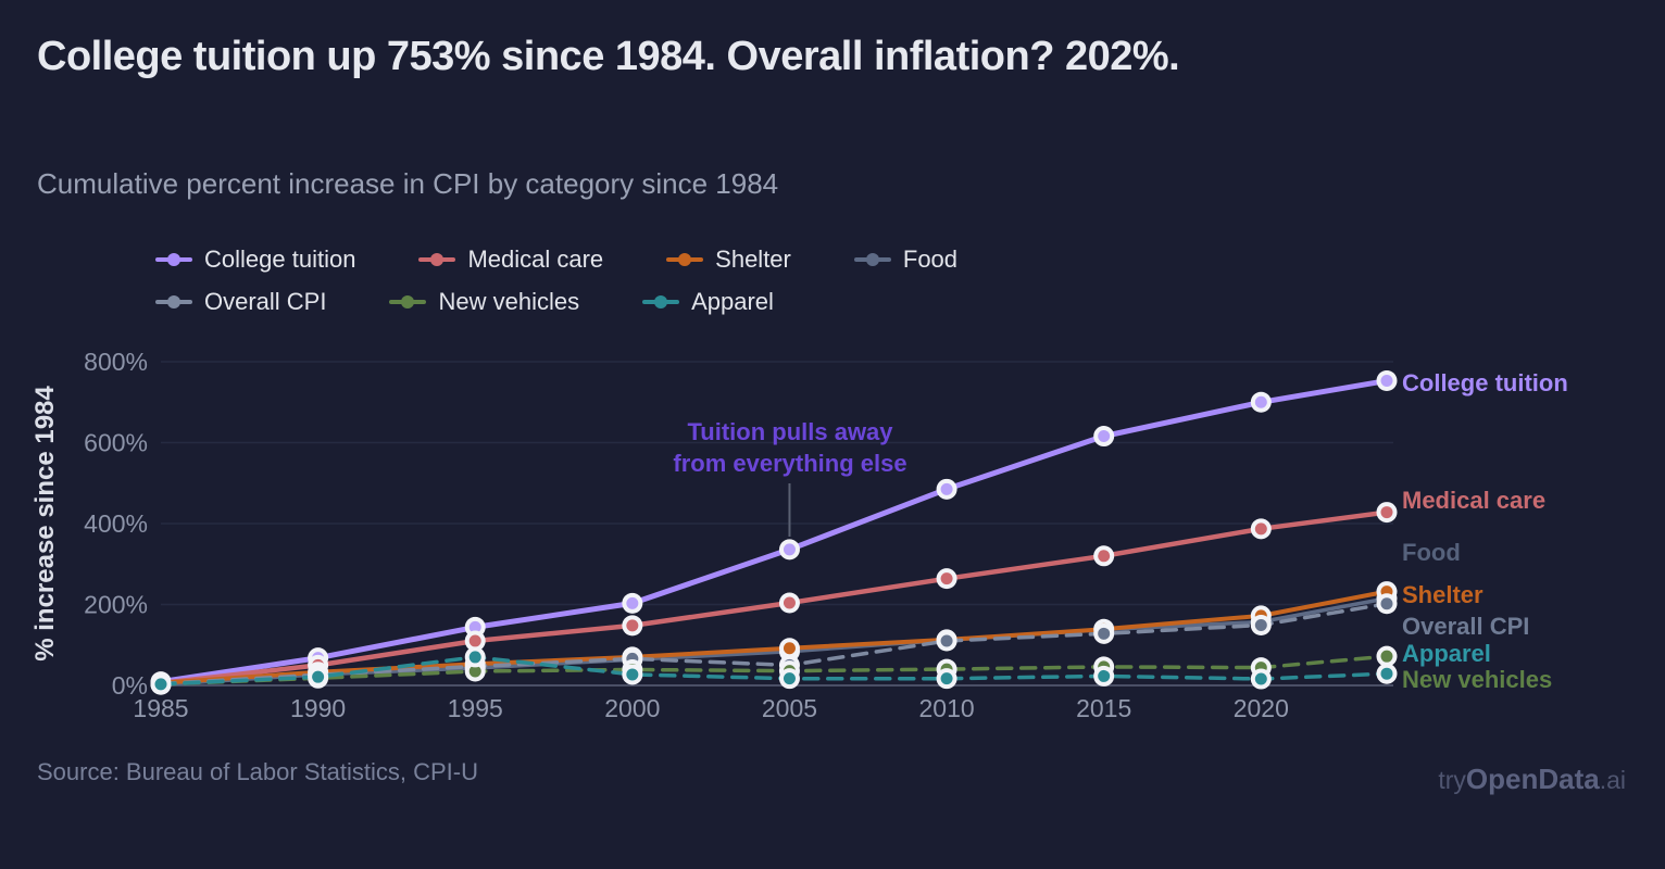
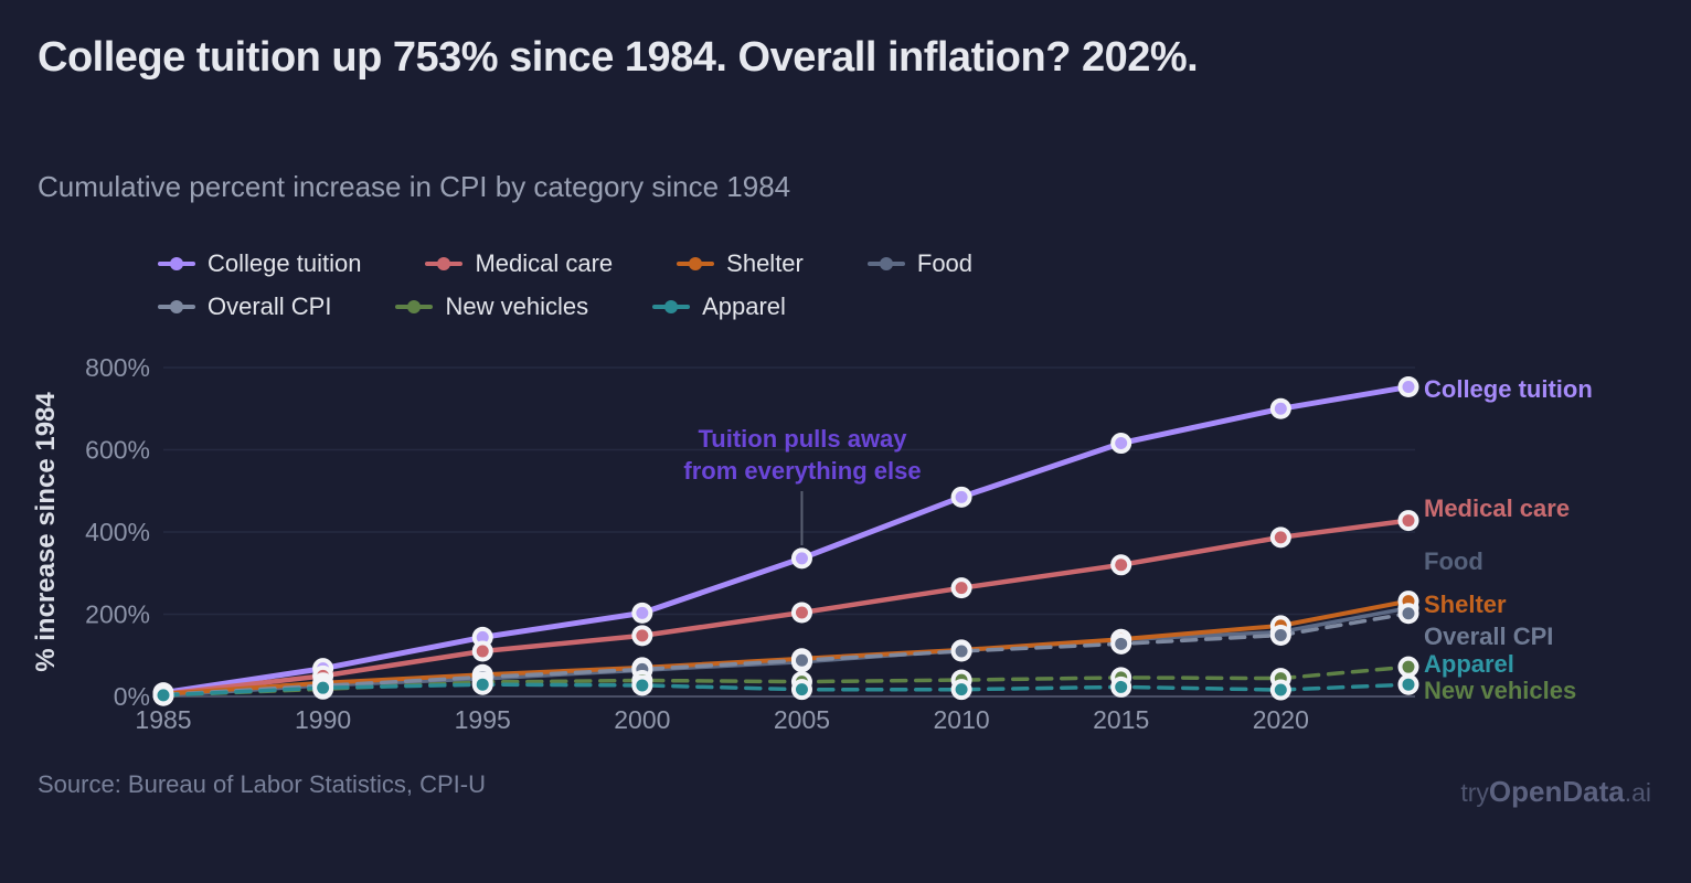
Apparel/1995: 70% -> 30%
Overall CPI/2005: 50% -> 90%
